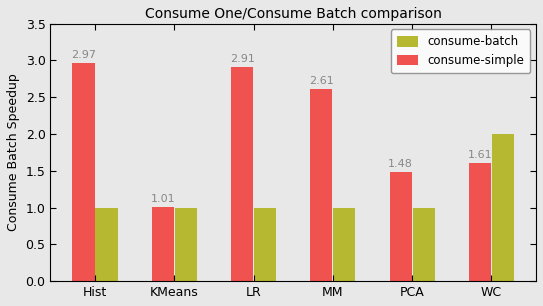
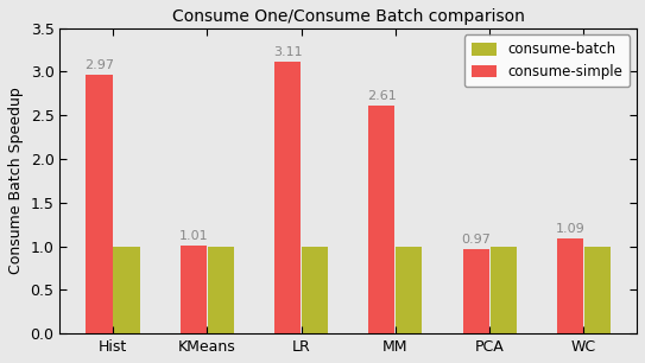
consume-simple/LR: 2.91 -> 3.11
consume-simple/PCA: 1.48 -> 0.97
consume-simple/WC: 1.61 -> 1.09
consume-batch/WC: 2 -> 1
